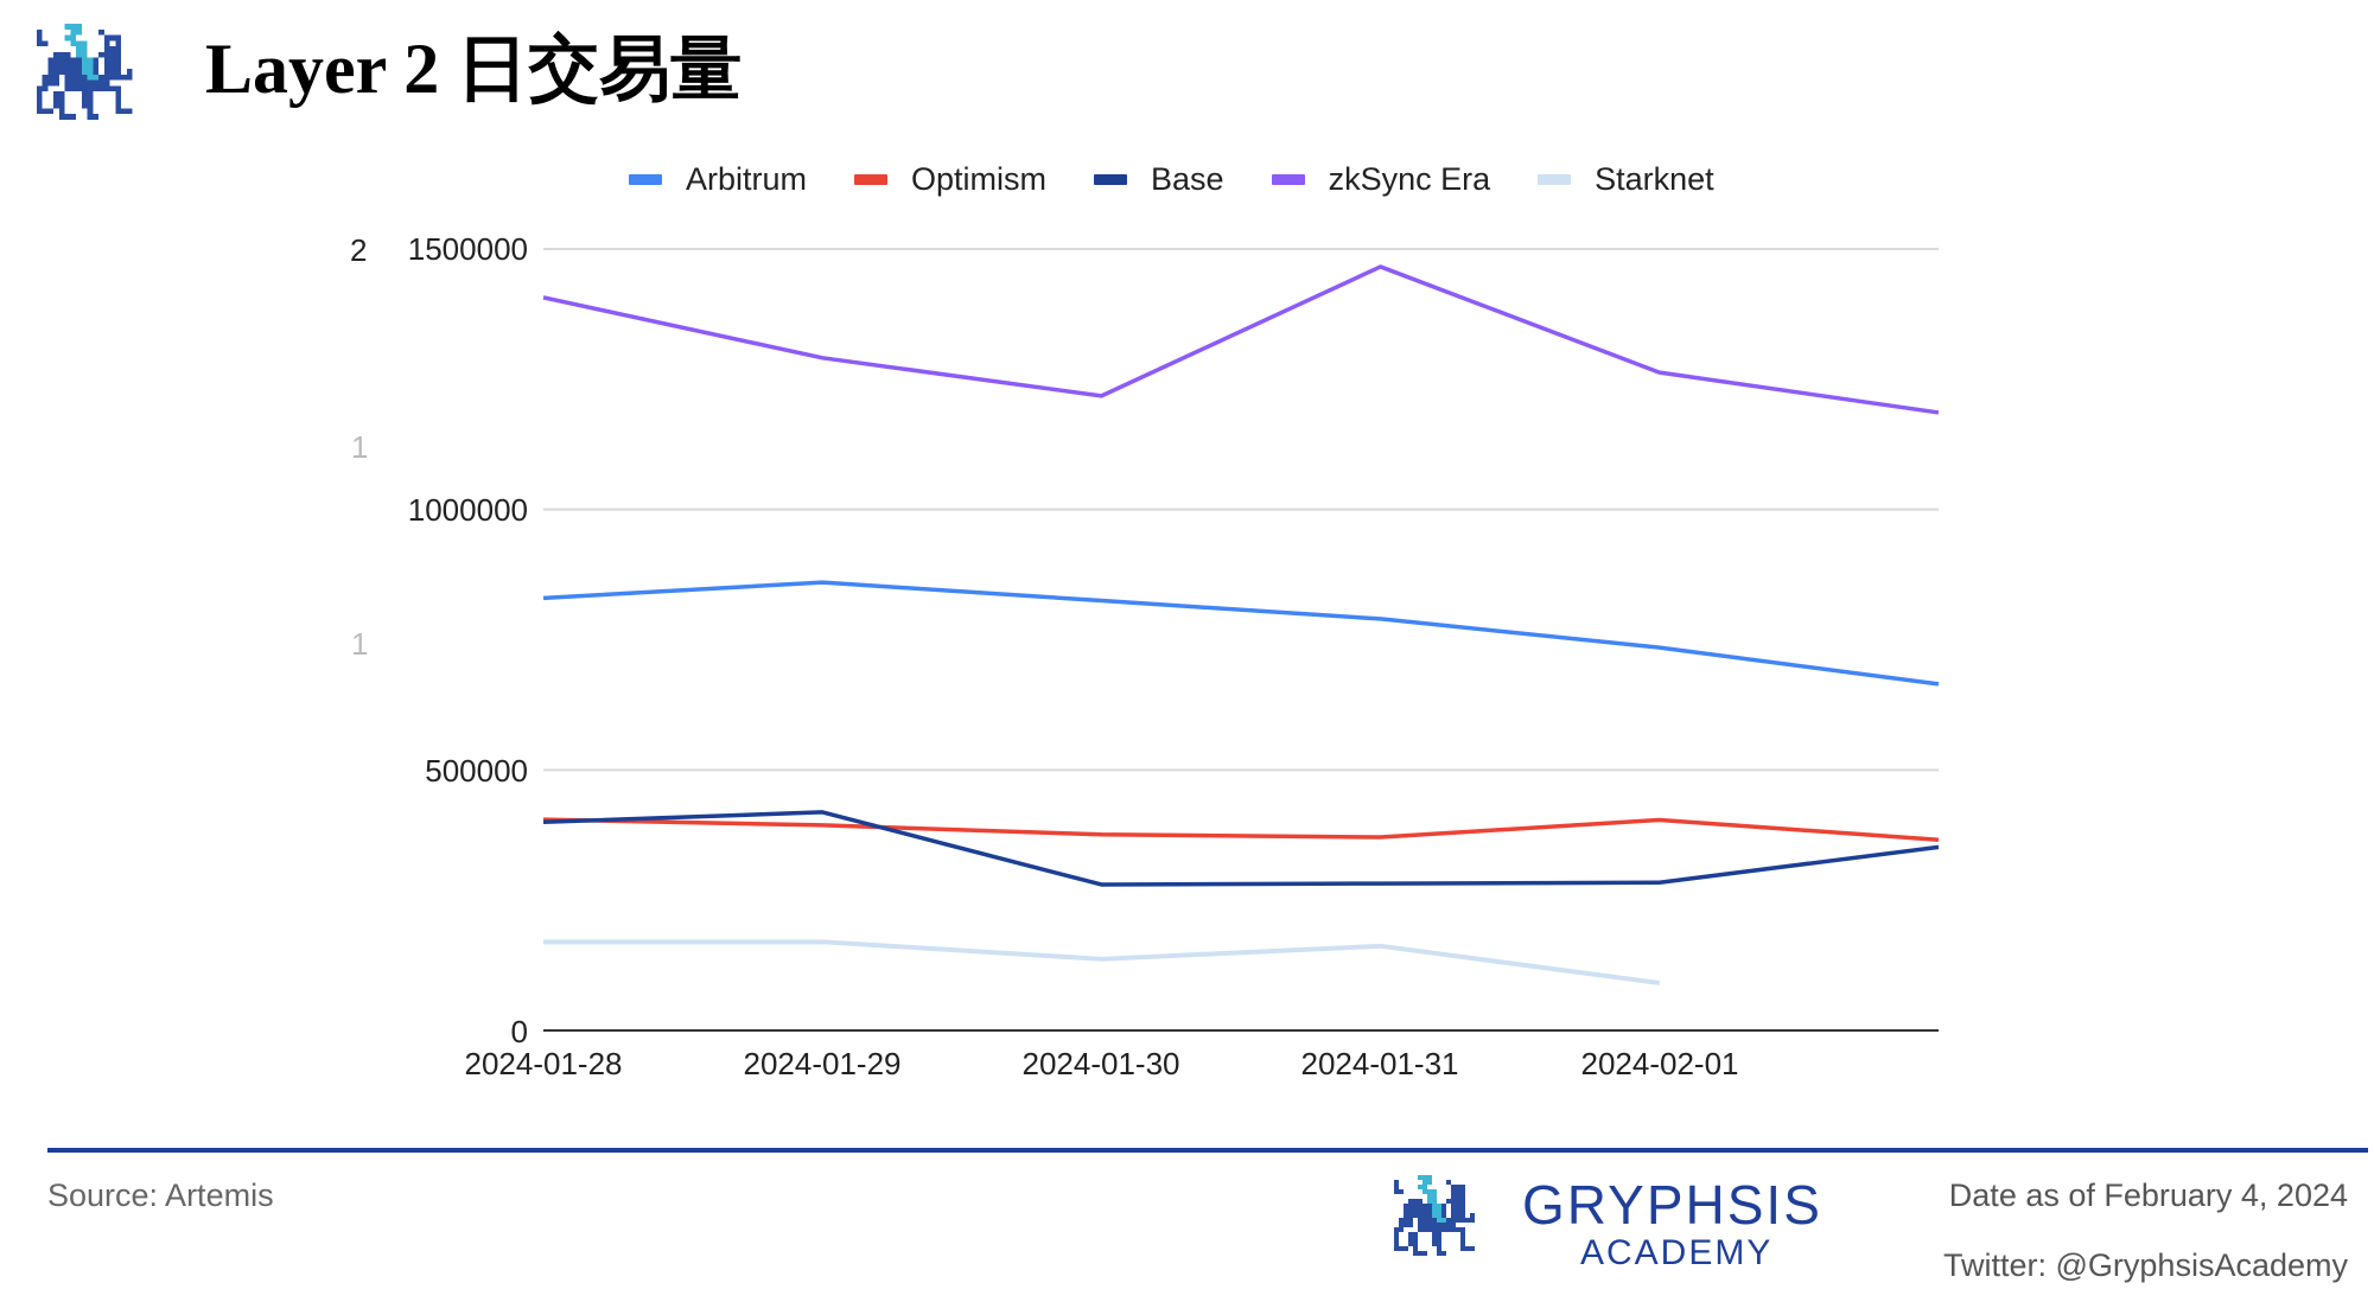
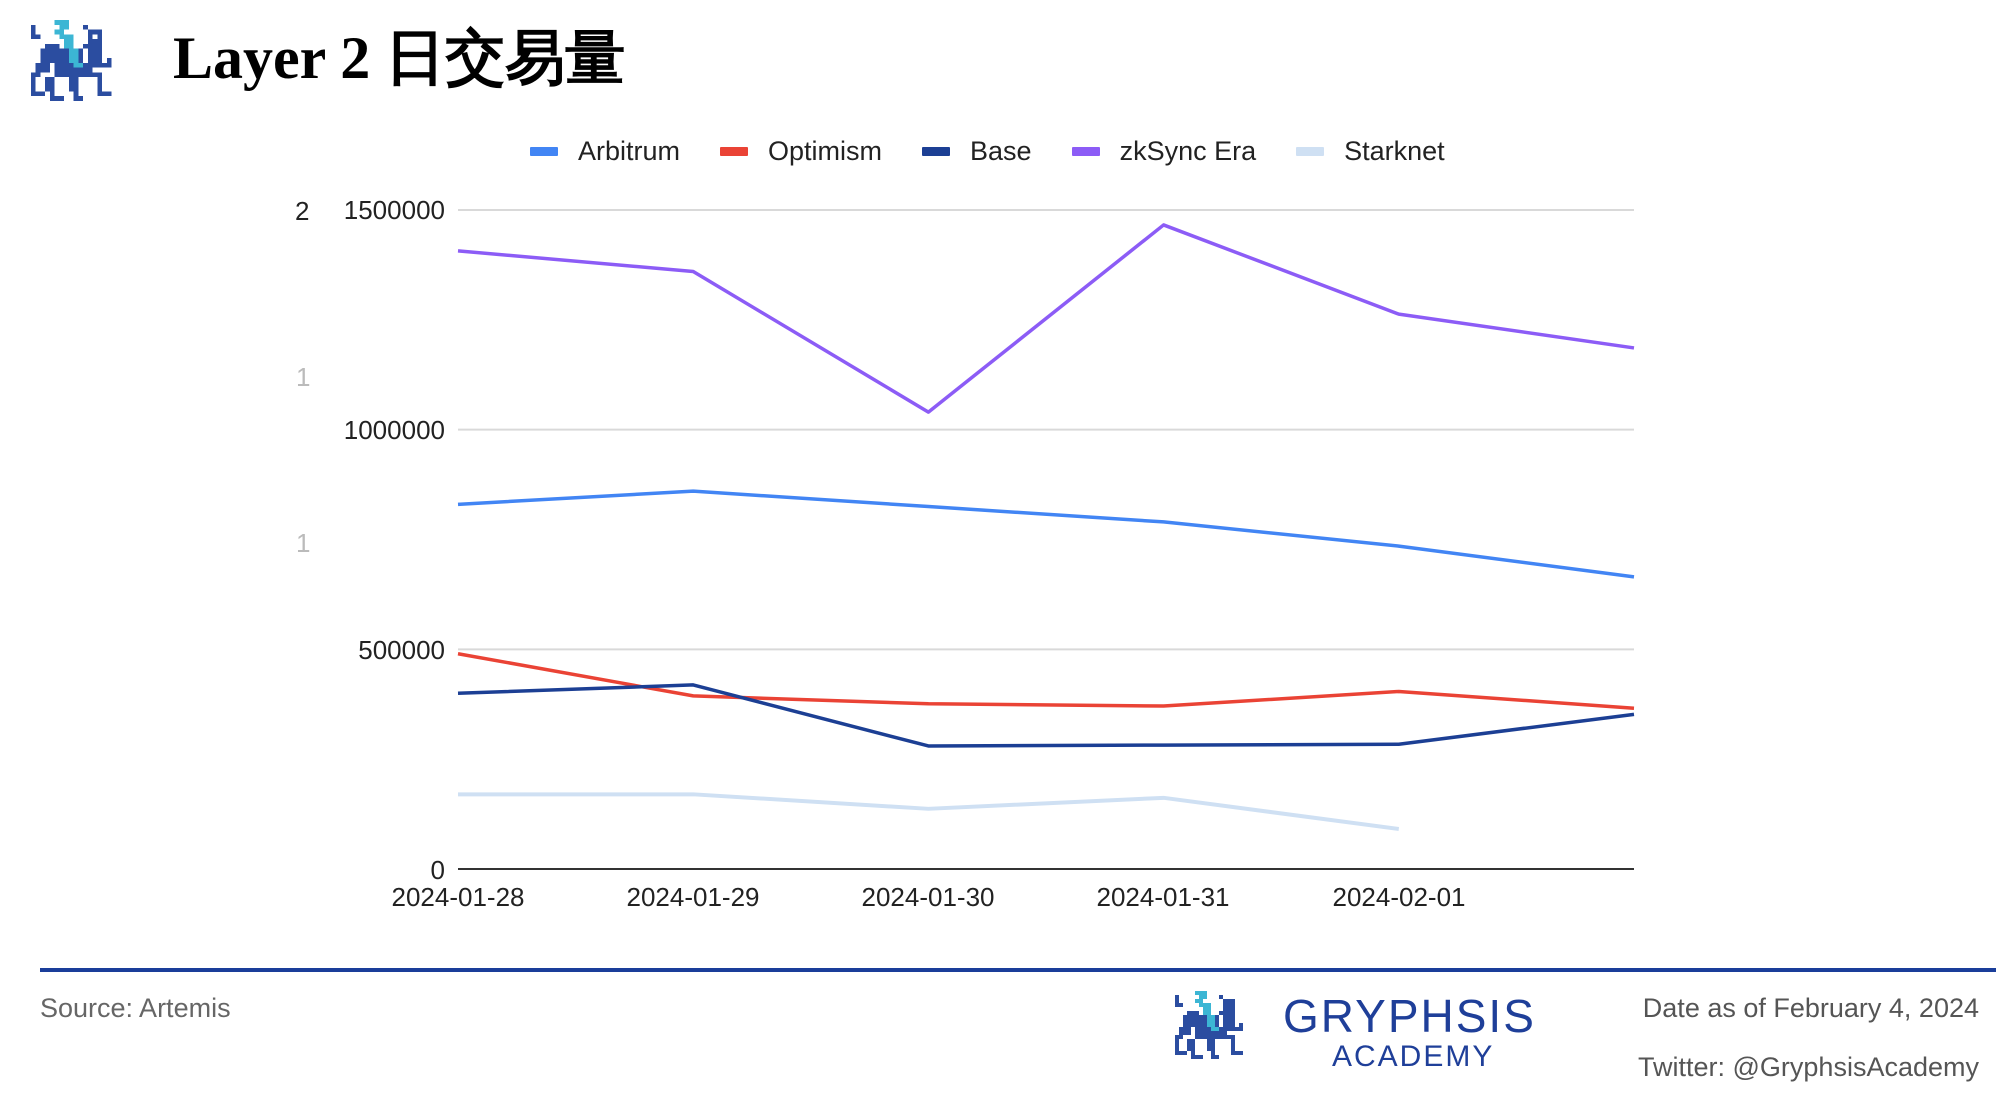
Optimism/2024-01-28: 400000 -> 490000
zkSync Era/2024-01-29: 1290000 -> 1360000
zkSync Era/2024-01-30: 1220000 -> 1040000
